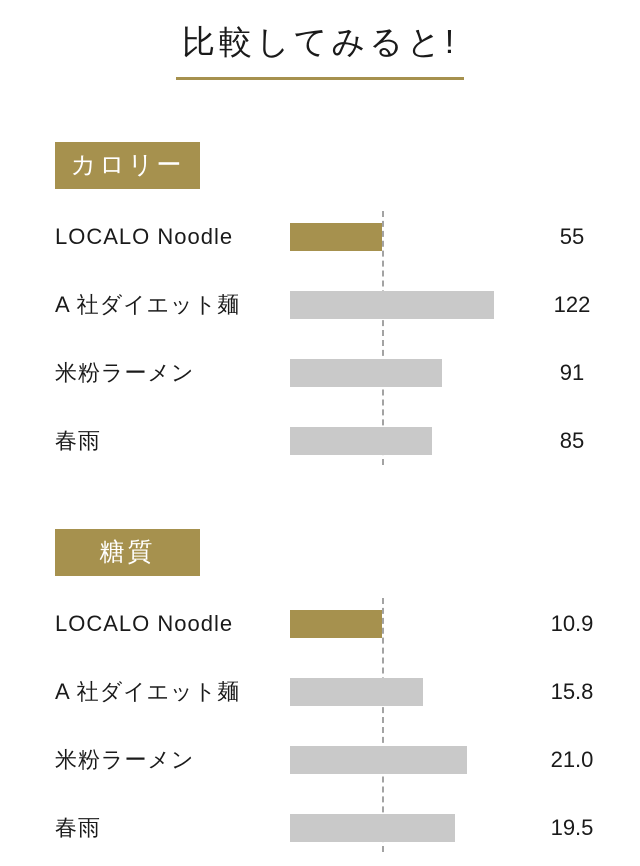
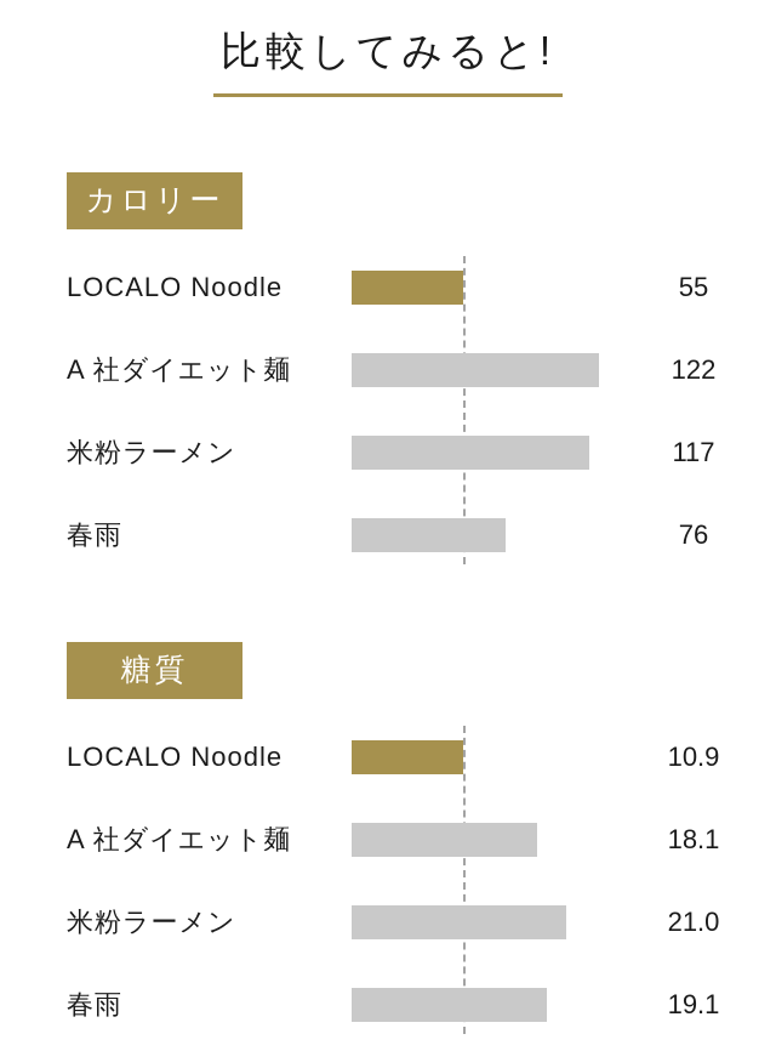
カロリー/米粉ラーメン: 91 -> 117
カロリー/春雨: 85 -> 76
糖質/A 社ダイエット麺: 15.8 -> 18.1
糖質/春雨: 19.5 -> 19.1
